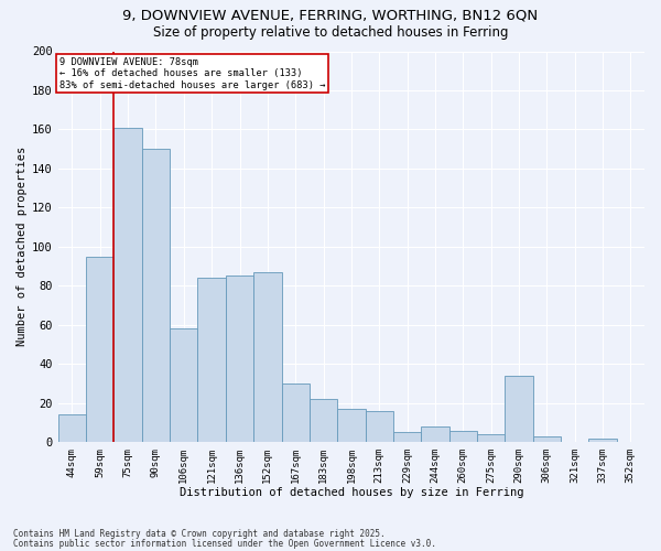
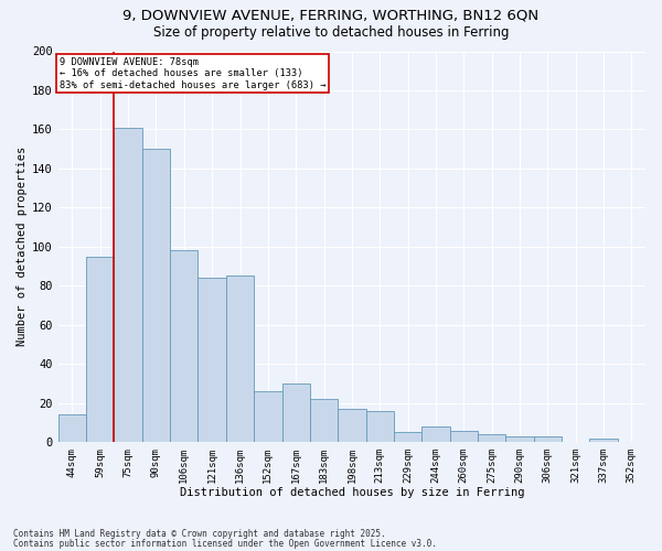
106sqm: 58 -> 98
152sqm: 87 -> 26
290sqm: 34 -> 3
